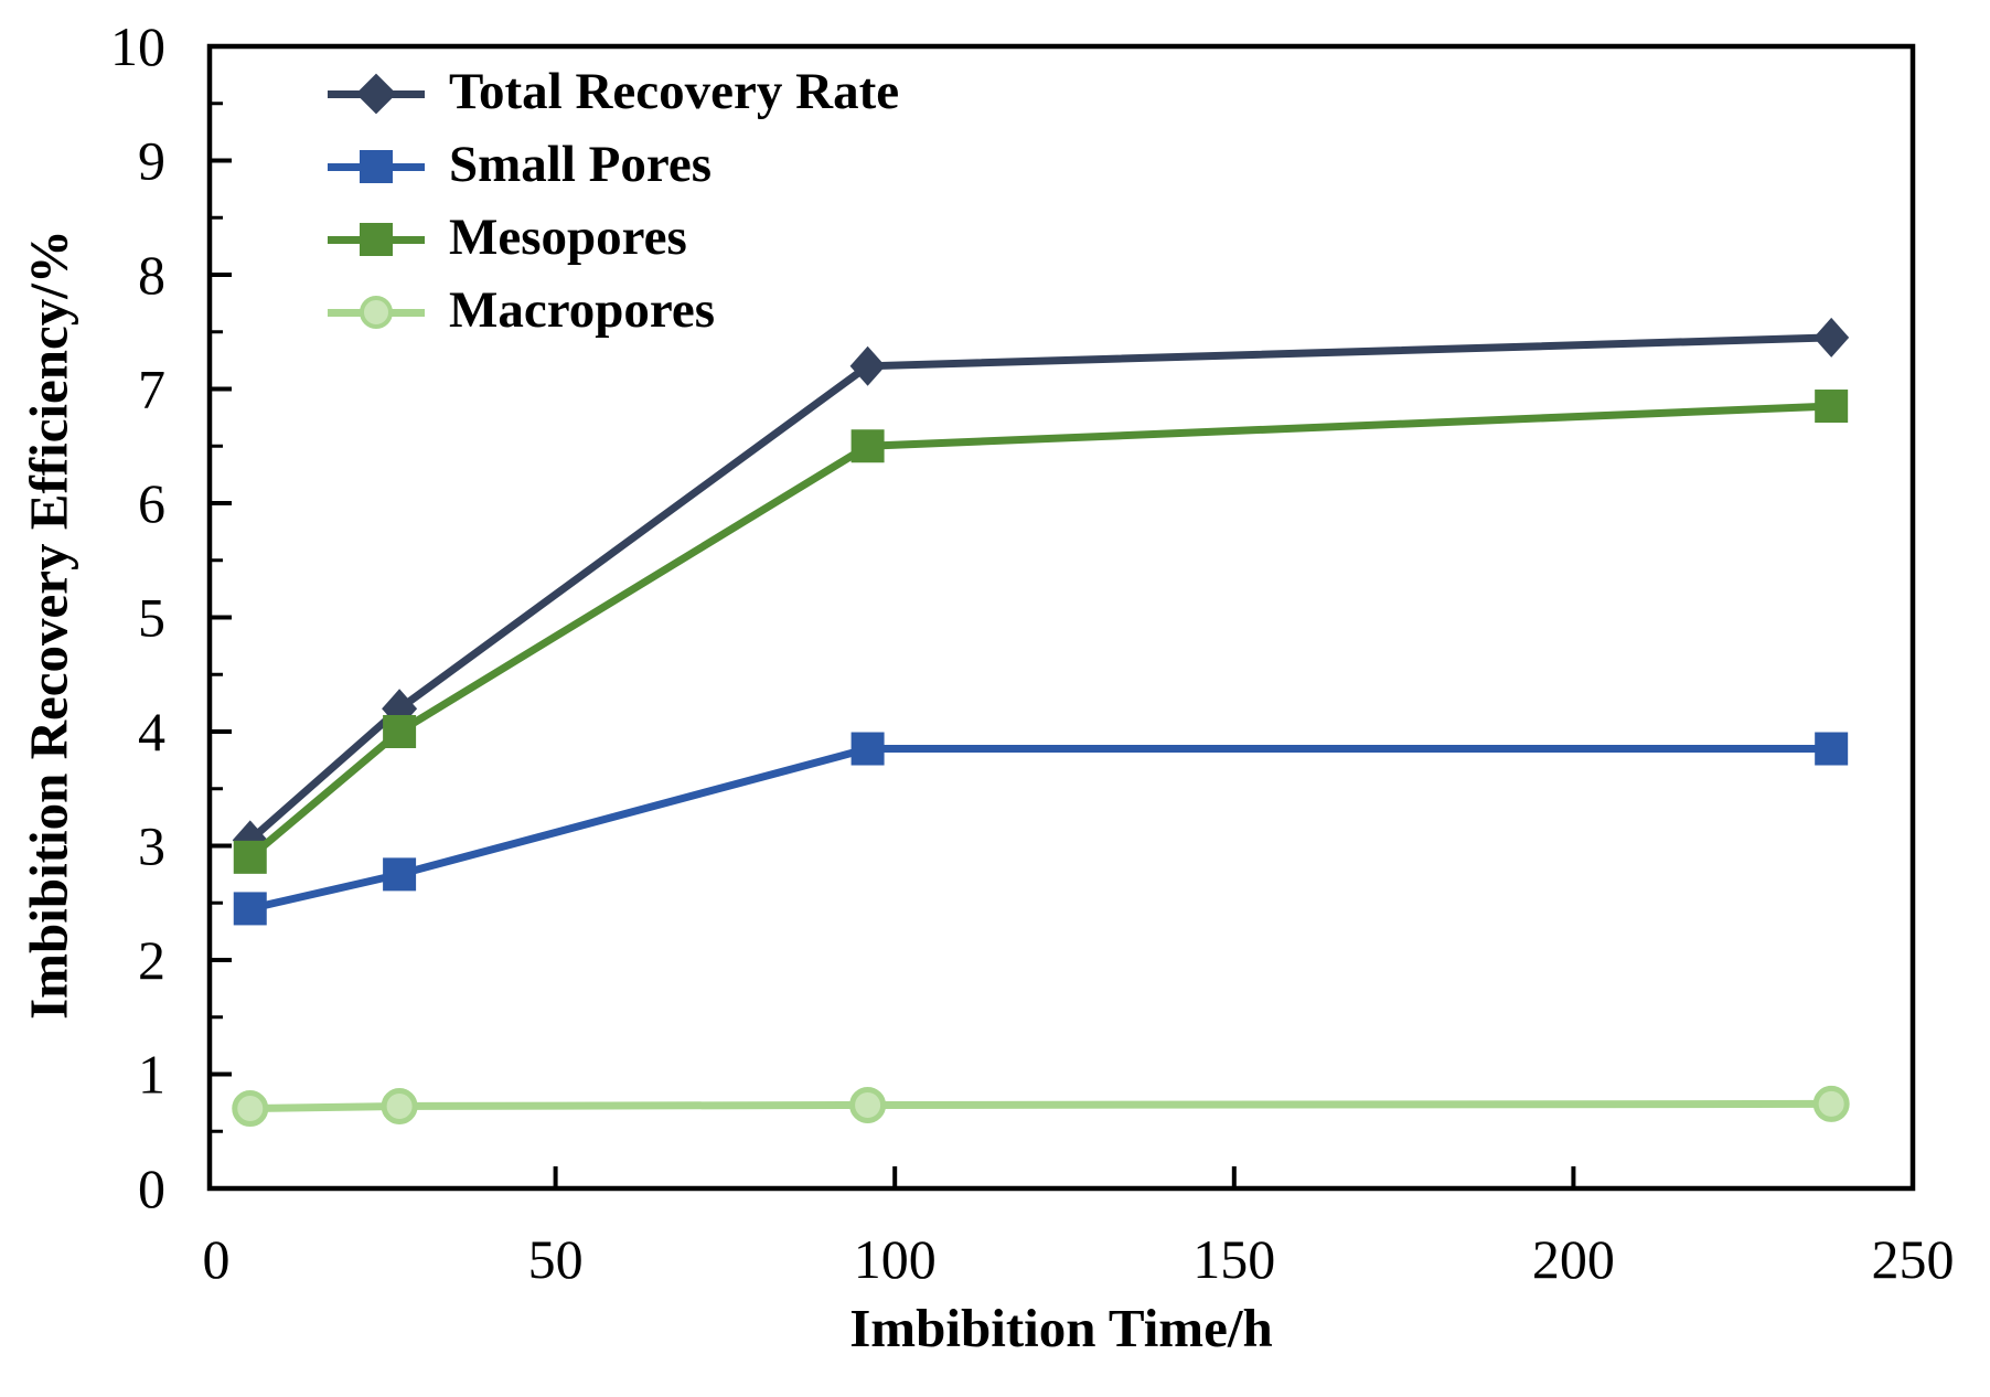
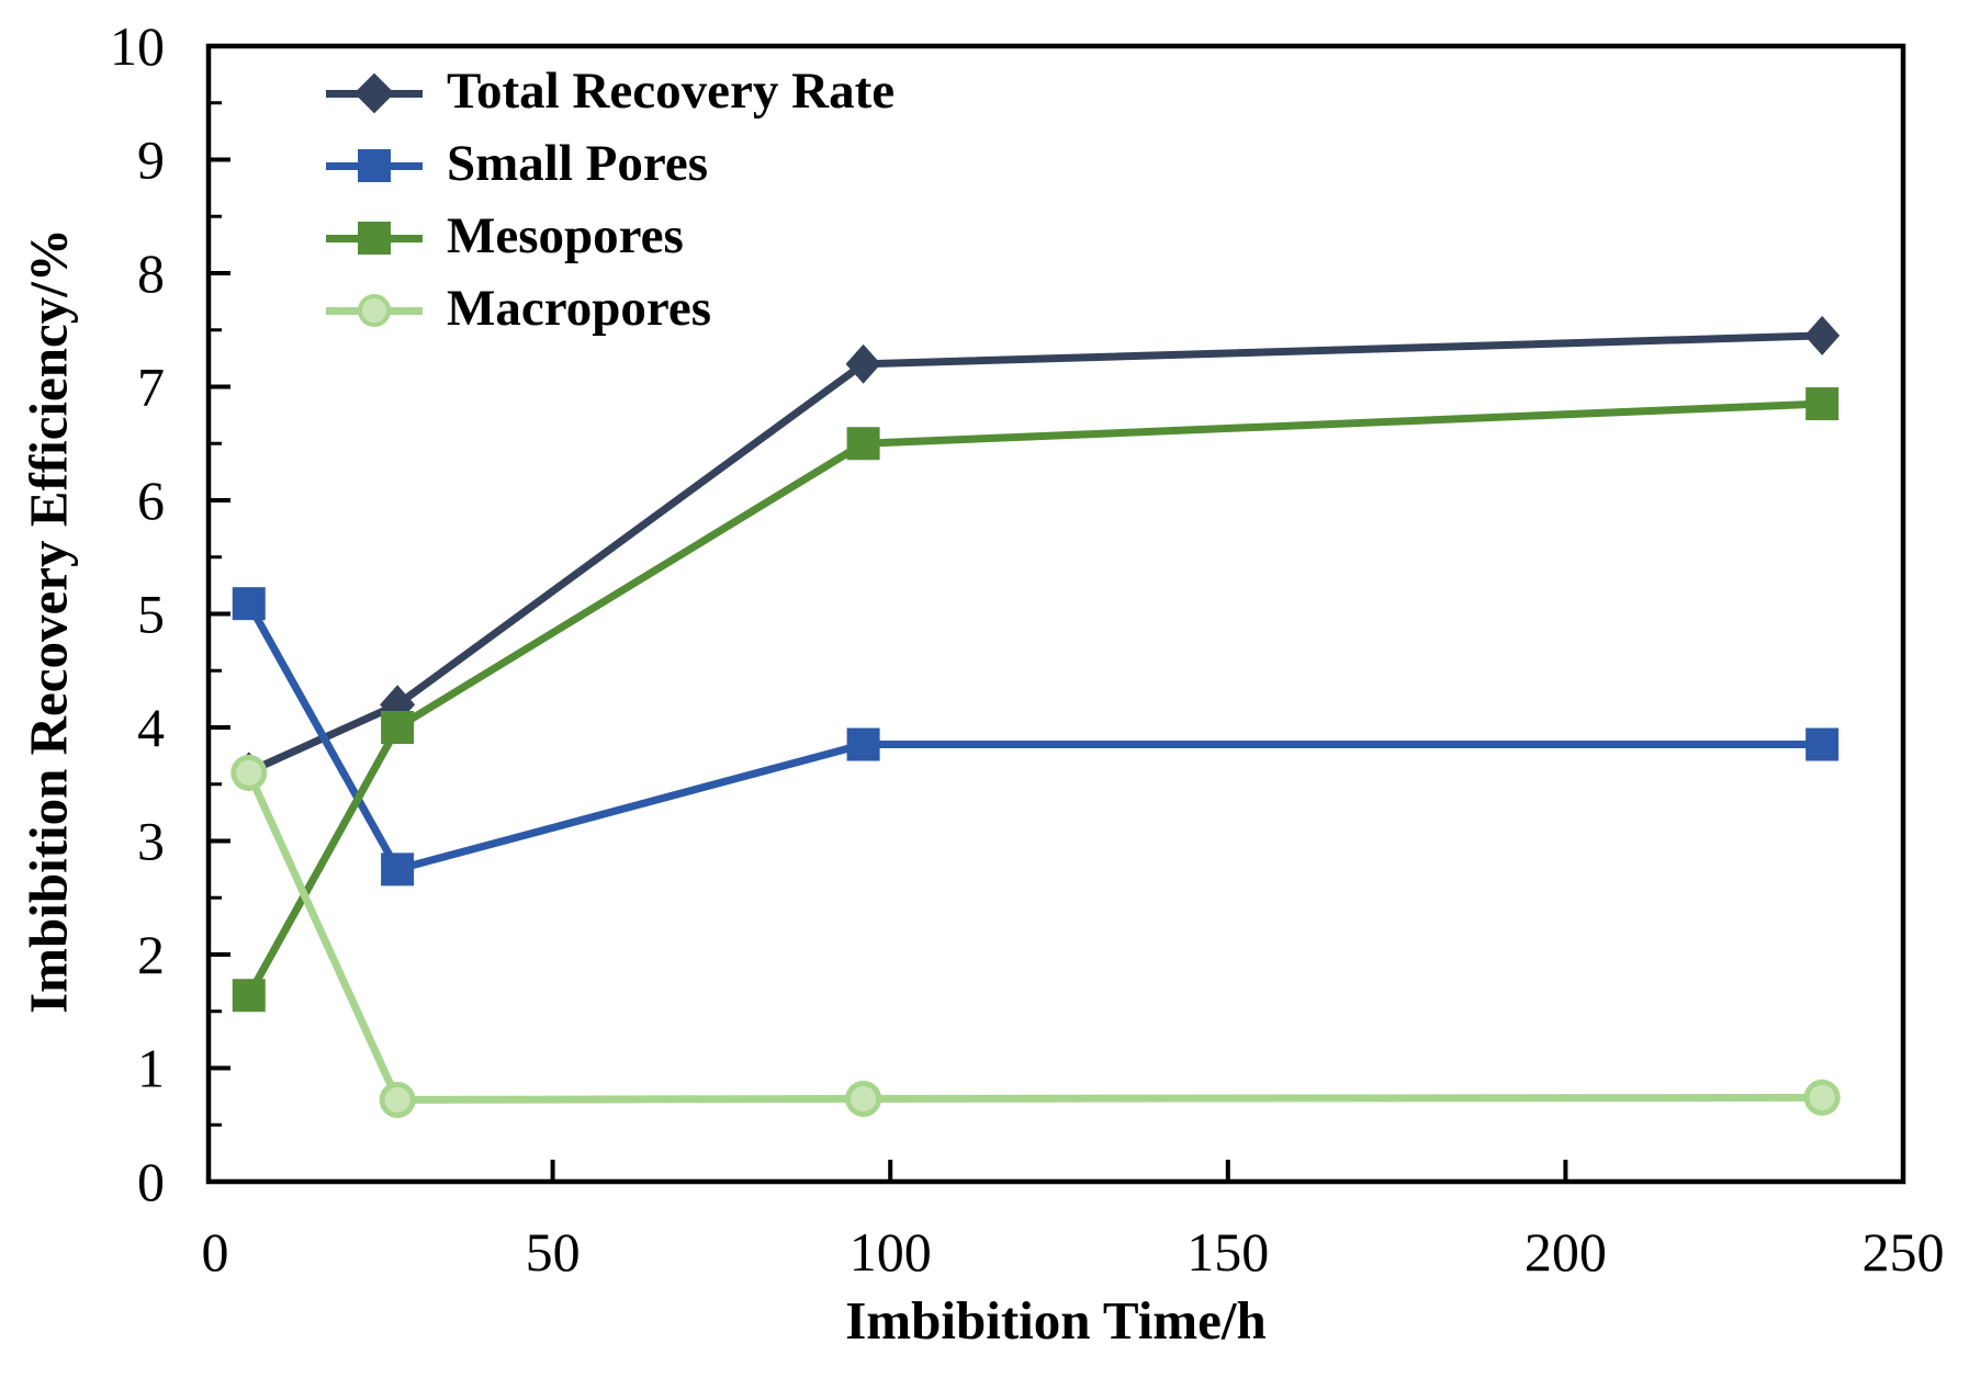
Total Recovery Rate/5: 3.05 -> 3.61
Small Pores/5: 2.45 -> 5.09
Mesopores/5: 2.90 -> 1.64
Macropores/5: 0.70 -> 3.60
